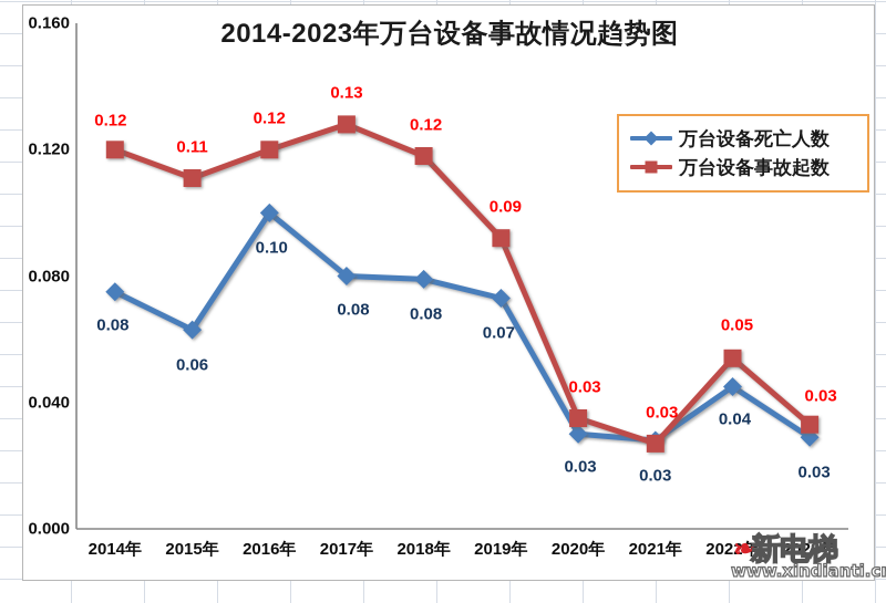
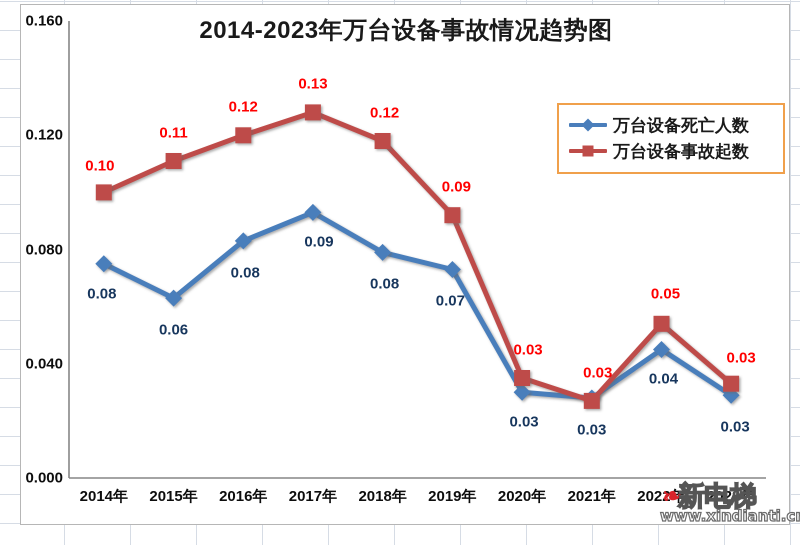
万台设备事故起数/2014年: 0.12 -> 0.10
万台设备死亡人数/2016年: 0.10 -> 0.08
万台设备死亡人数/2017年: 0.08 -> 0.09
